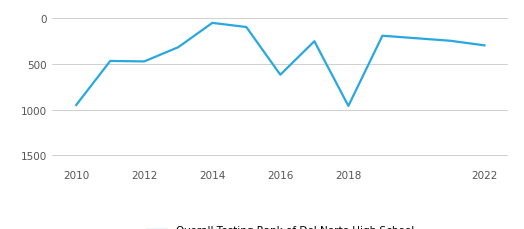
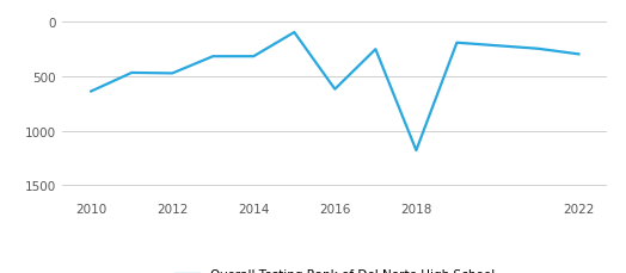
2010: 950 -> 640
2014: 60 -> 320
2018: 960 -> 1180
